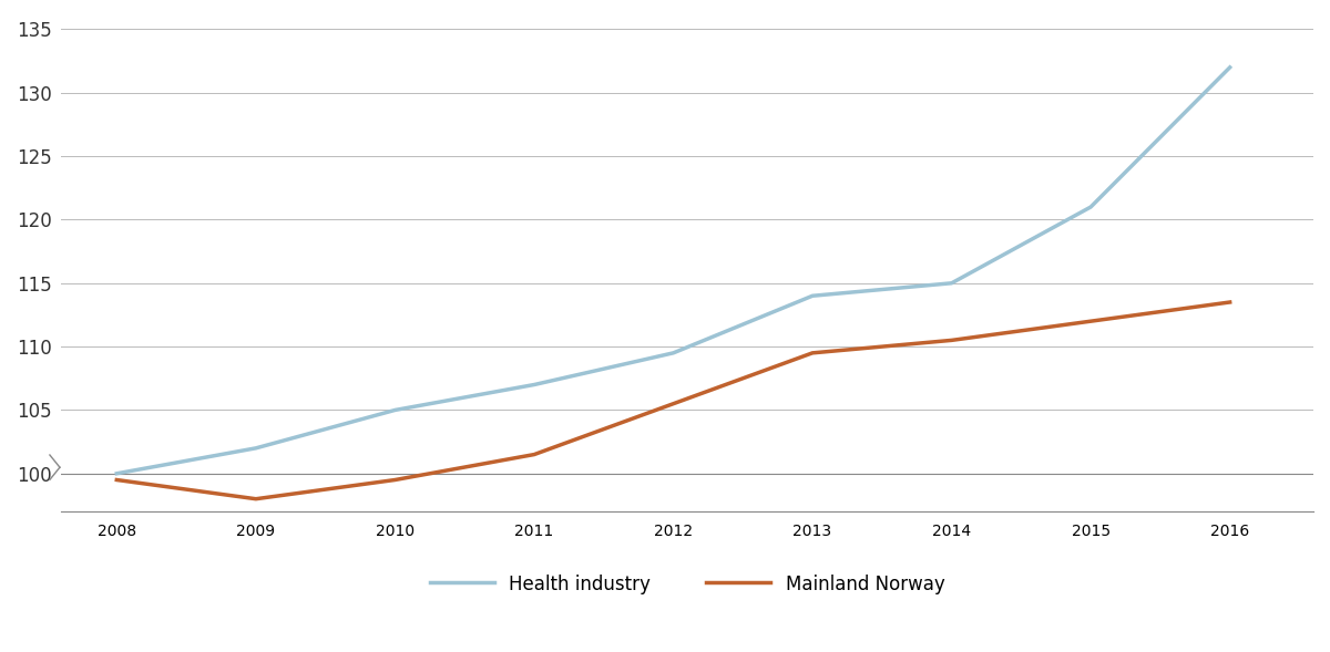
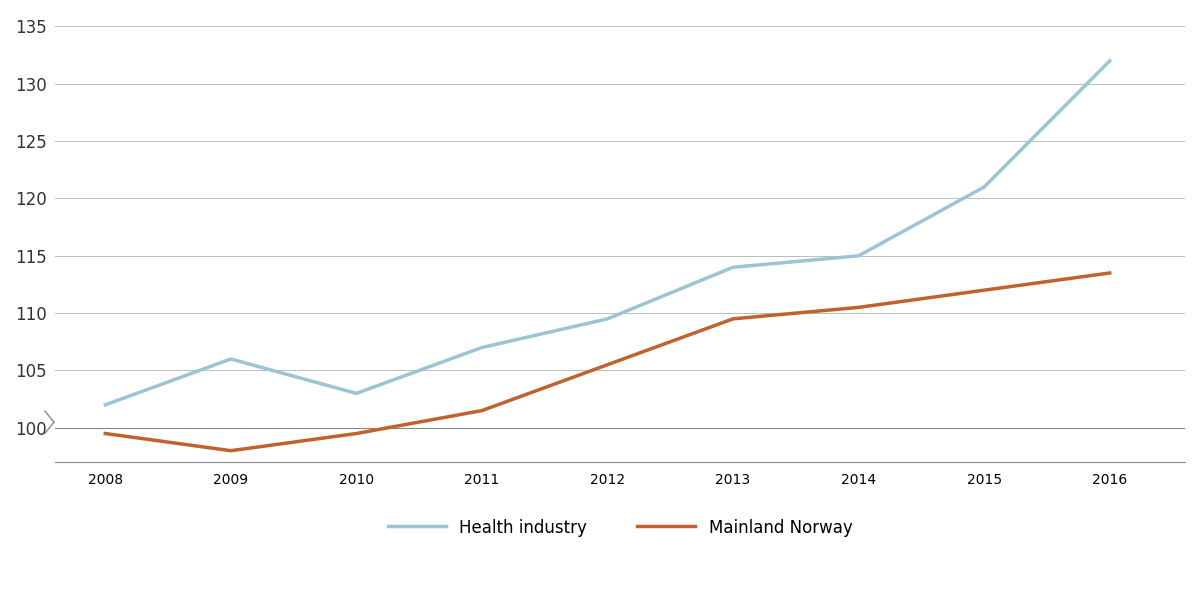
Health industry/2008: 100.0 -> 102.0
Health industry/2009: 102.0 -> 106.0
Health industry/2010: 105.0 -> 103.0
